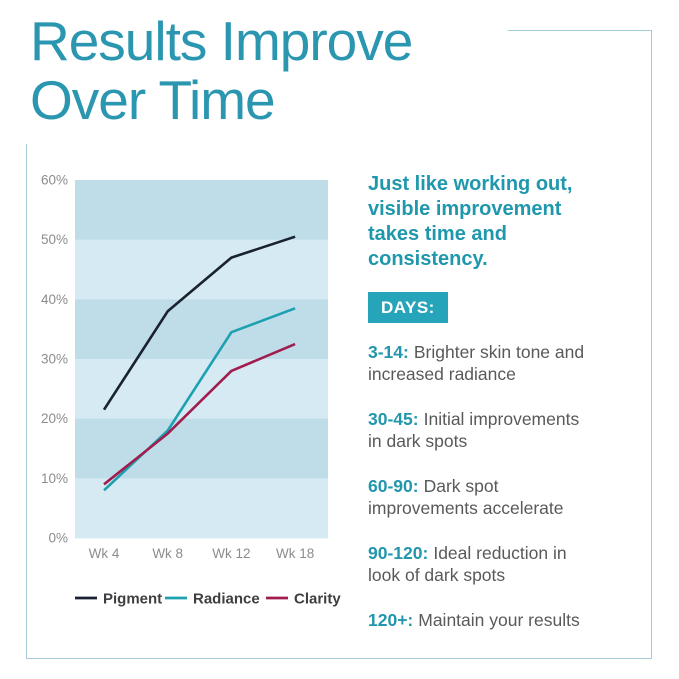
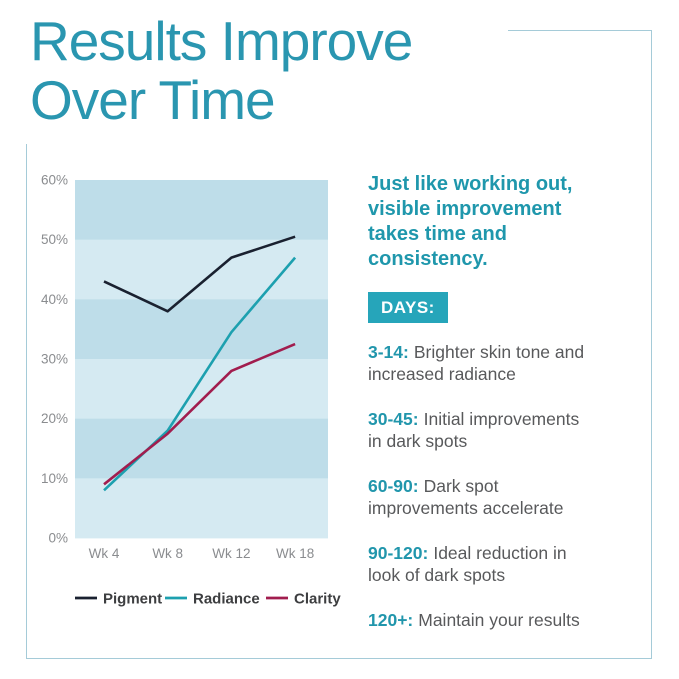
Pigment/Wk 4: 22% -> 43%
Radiance/Wk 18: 38% -> 47%
